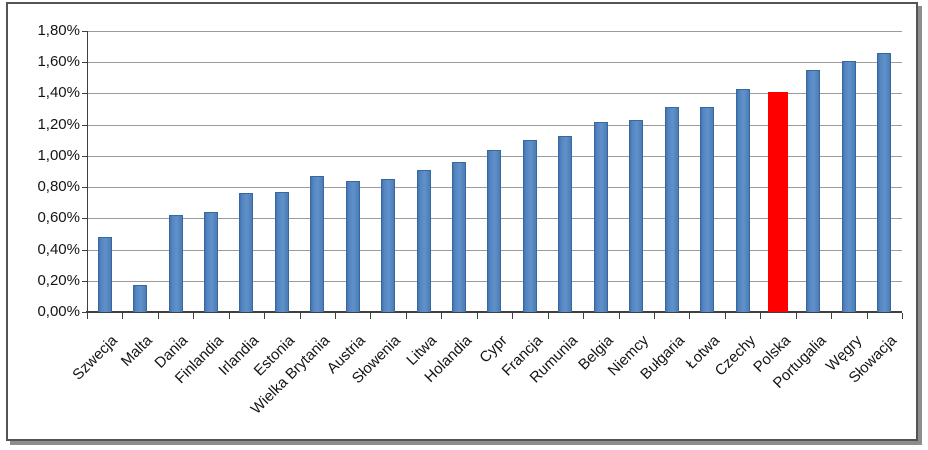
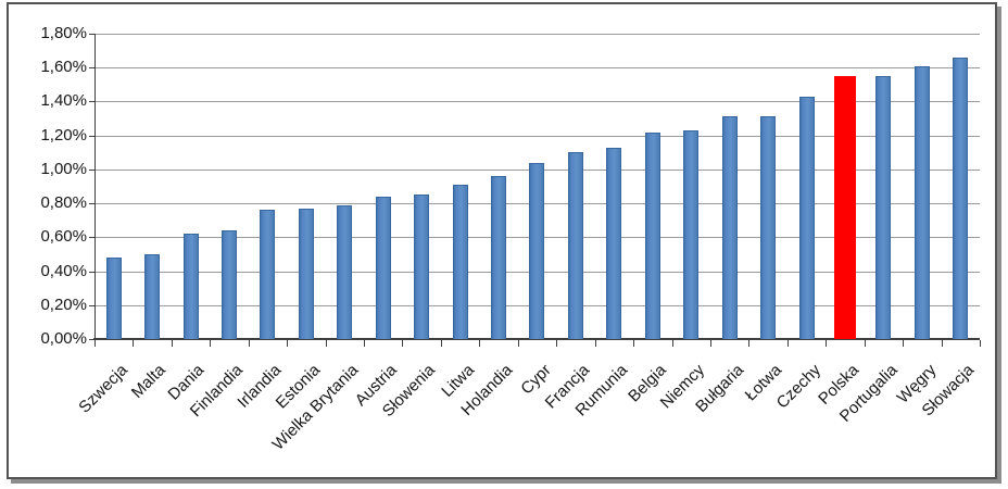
Malta: 0,17% -> 0,50%
Wielka Brytania: 0,87% -> 0,79%
Polska: 1,41% -> 1,55%
